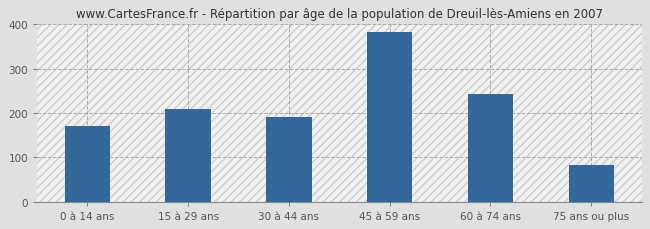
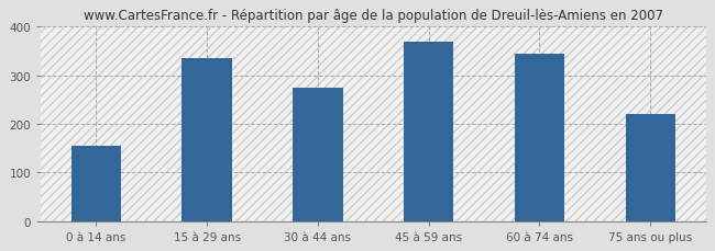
0 à 14 ans: 170 -> 155
15 à 29 ans: 210 -> 335
30 à 44 ans: 192 -> 275
45 à 59 ans: 382 -> 370
60 à 74 ans: 242 -> 345
75 ans ou plus: 83 -> 220
